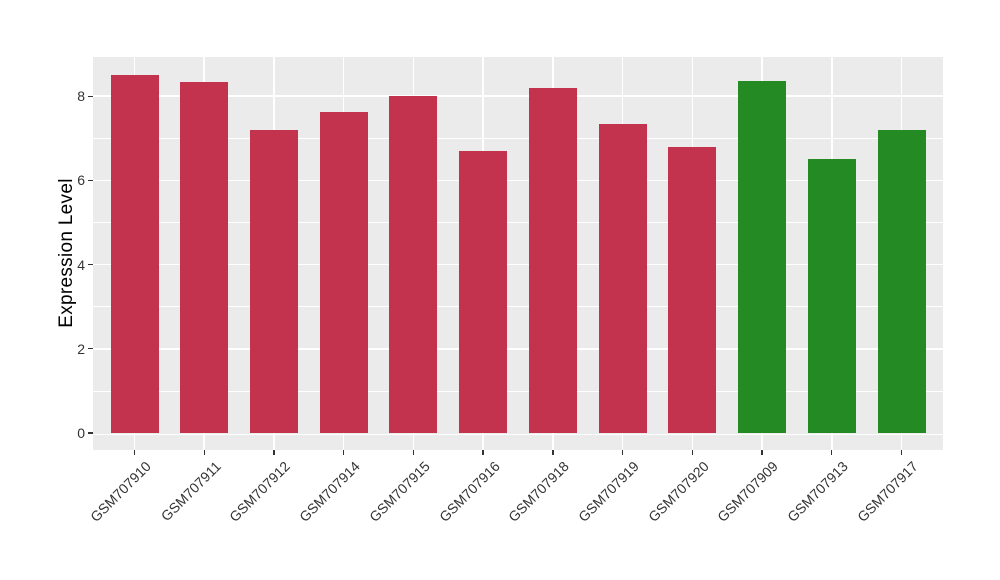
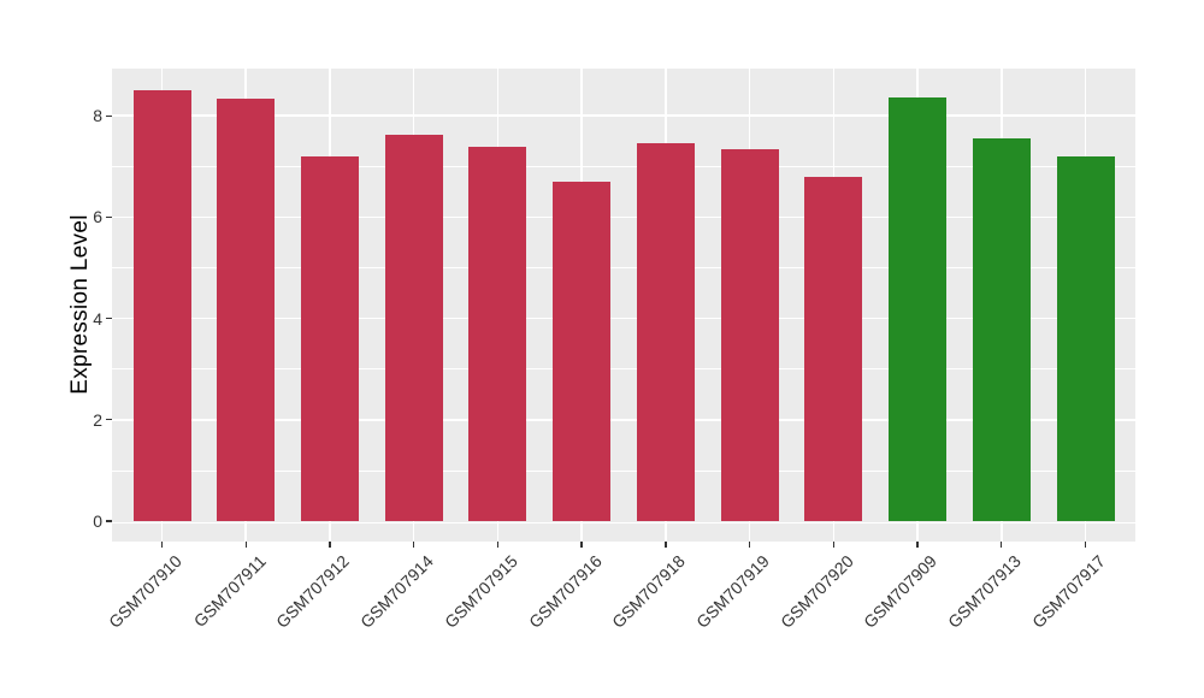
GSM707915: 8.0 -> 7.4
GSM707918: 8.2 -> 7.5
GSM707913: 6.5 -> 7.5
